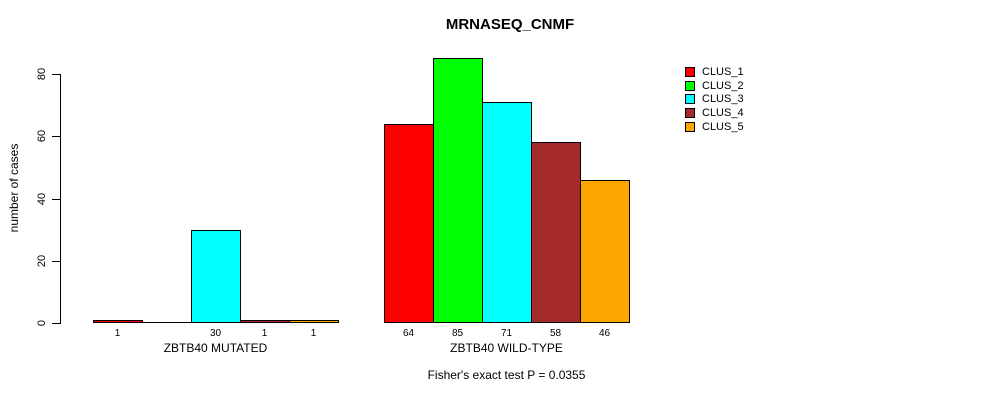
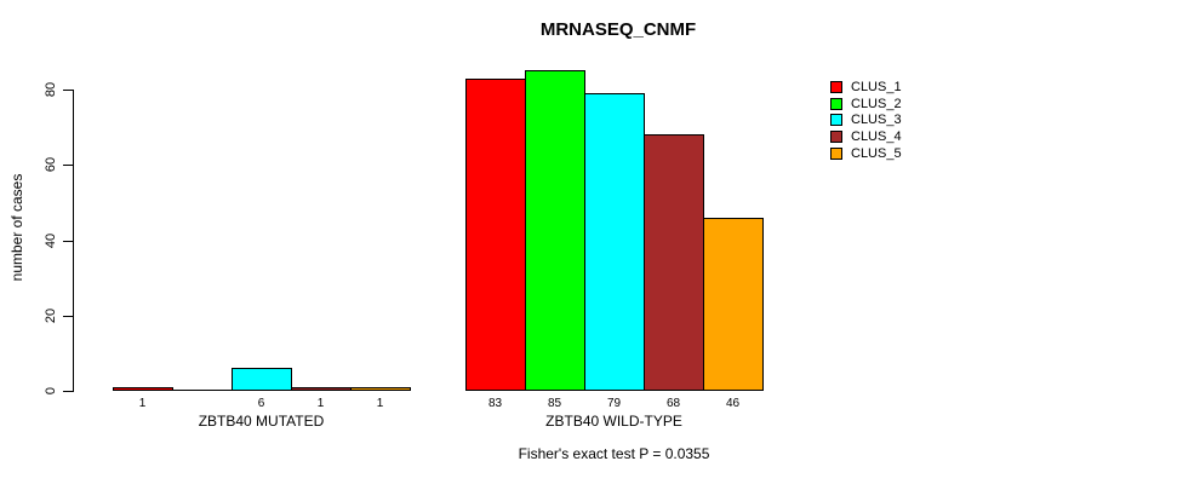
CLUS_3/ZBTB40 MUTATED: 30 -> 6
CLUS_1/ZBTB40 WILD-TYPE: 64 -> 83
CLUS_3/ZBTB40 WILD-TYPE: 71 -> 79
CLUS_4/ZBTB40 WILD-TYPE: 58 -> 68
